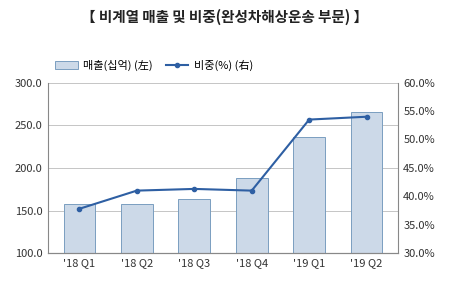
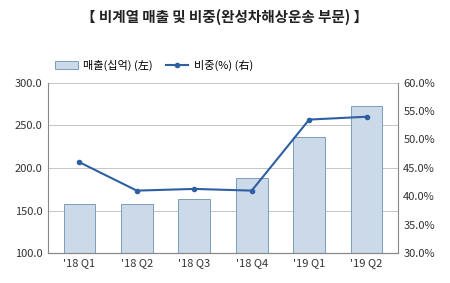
비중(%) (右)/'18 Q1: 37.8% -> 46.0%
매출(십억) (左)/'19 Q2: 266 -> 272
